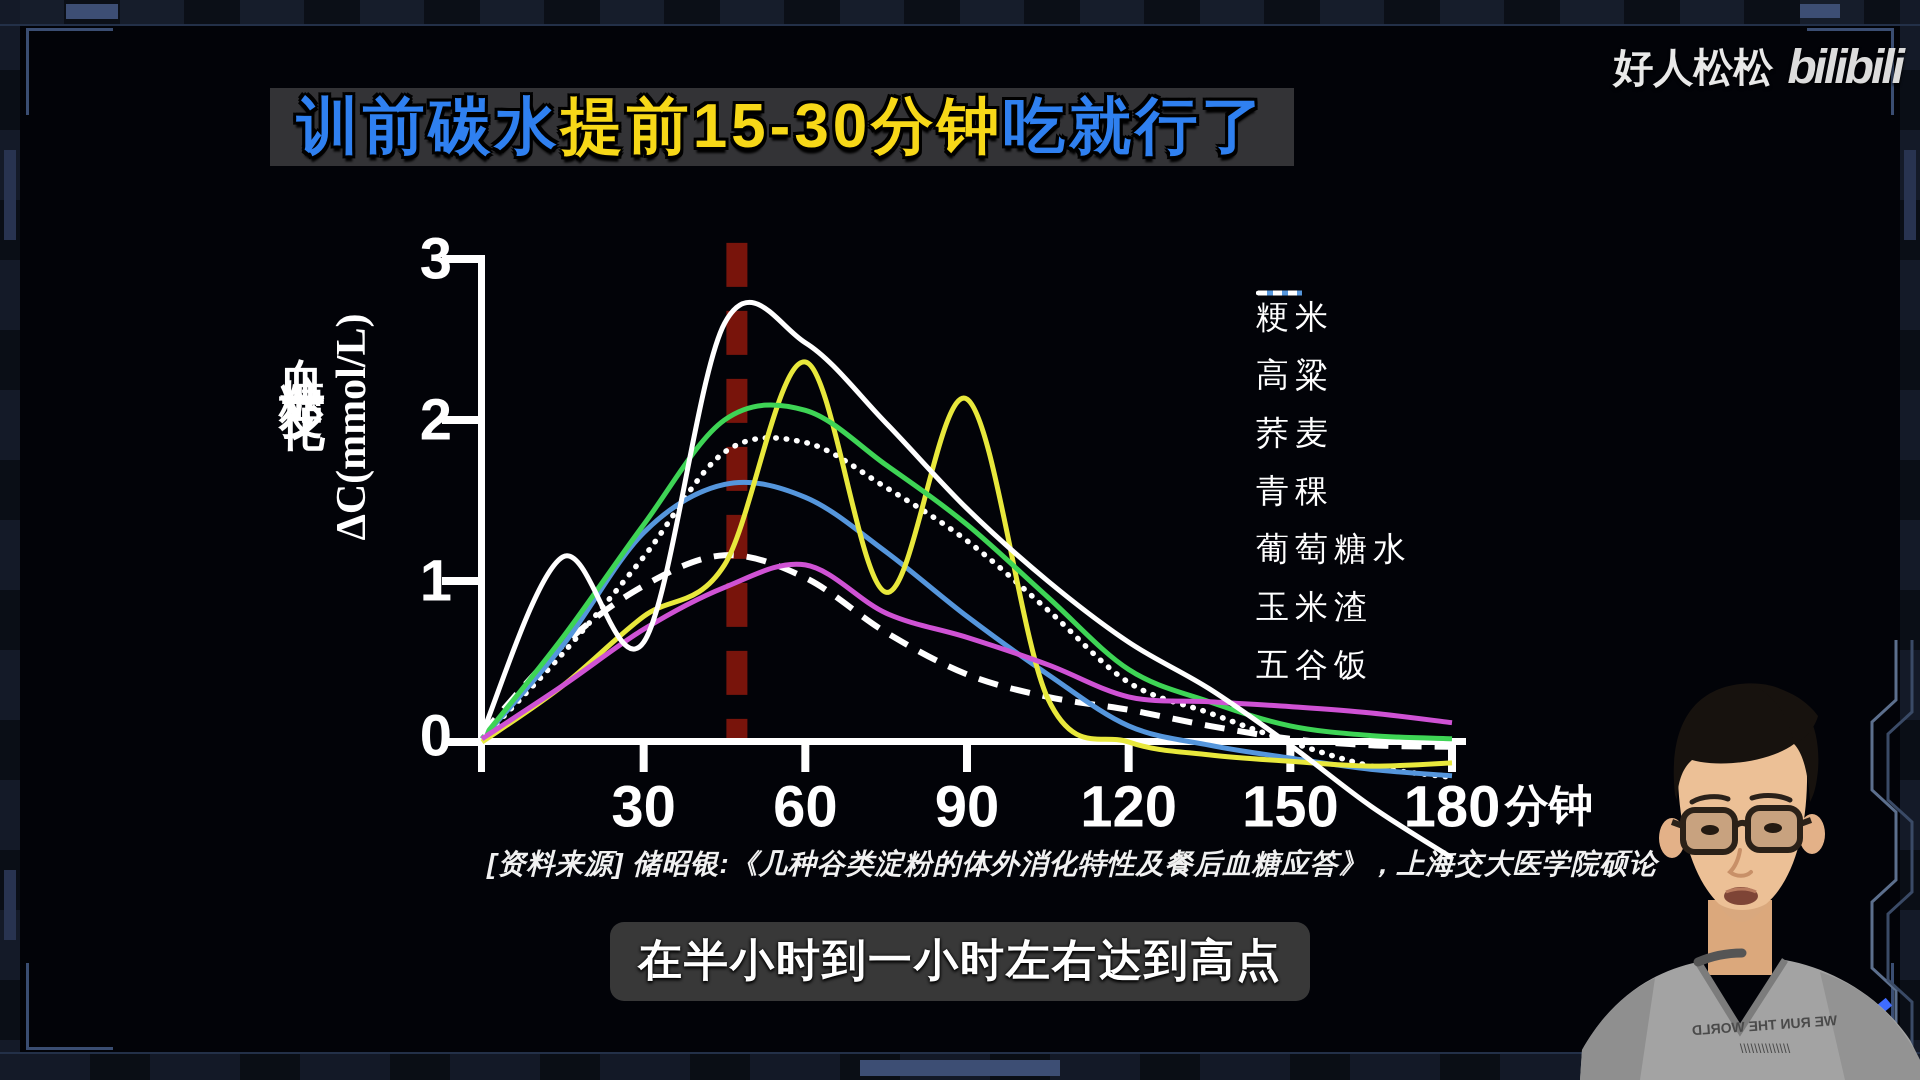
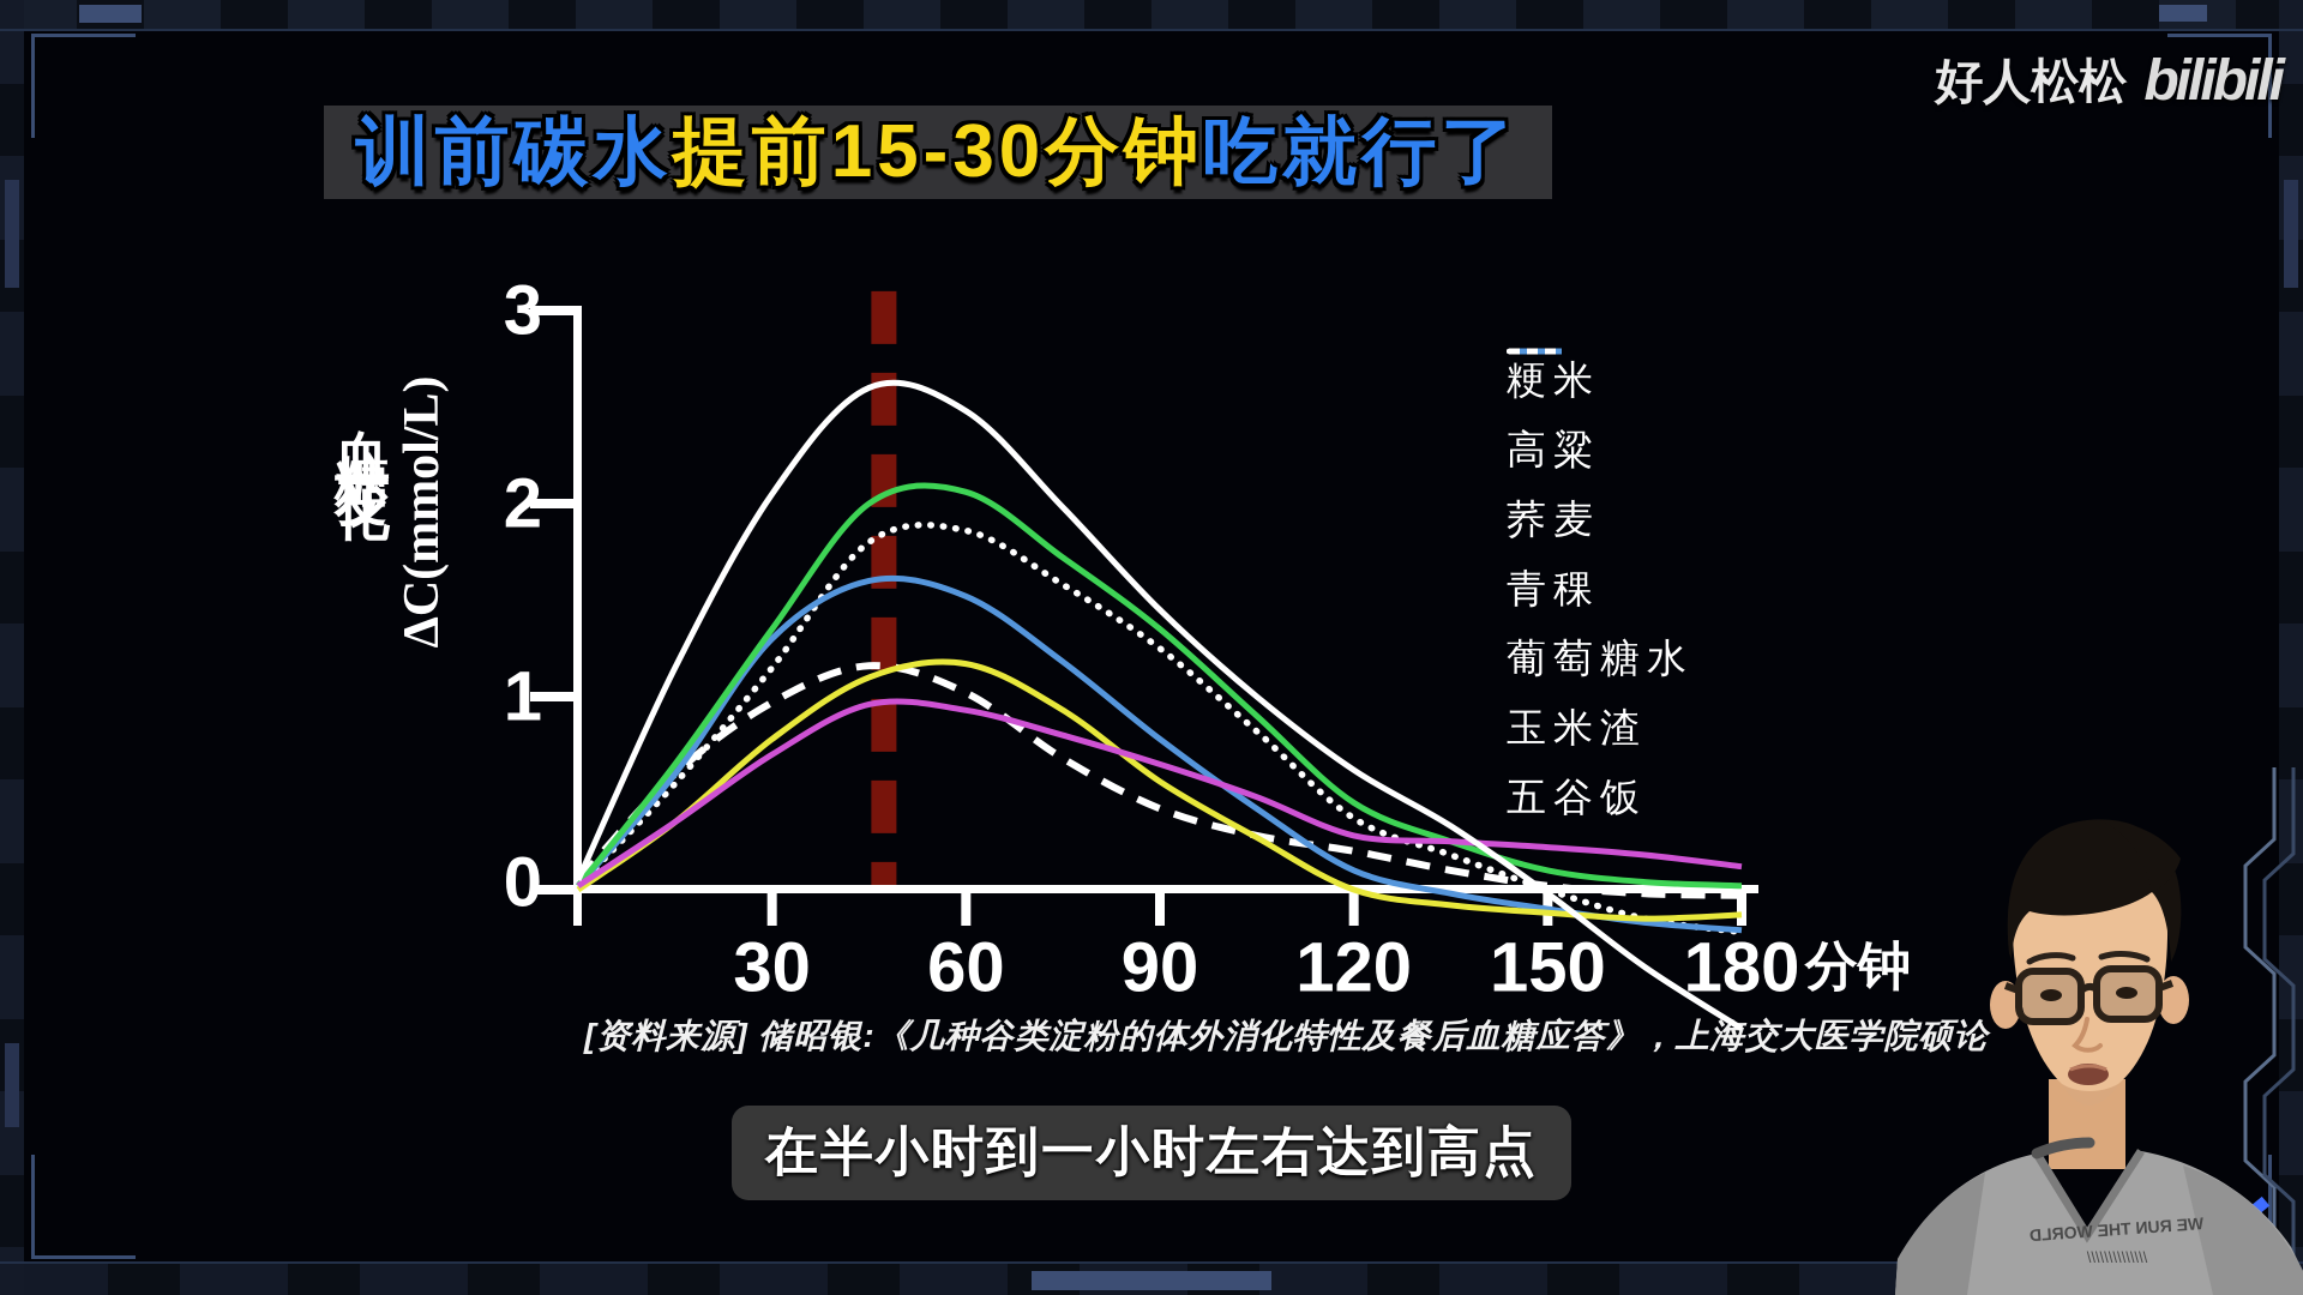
葡萄糖水/30: 0.62 -> 2.05
荞麦/60: 2.36 -> 1.17
青稞/60: 1.10 -> 0.93
荞麦/90: 2.13 -> 0.56
